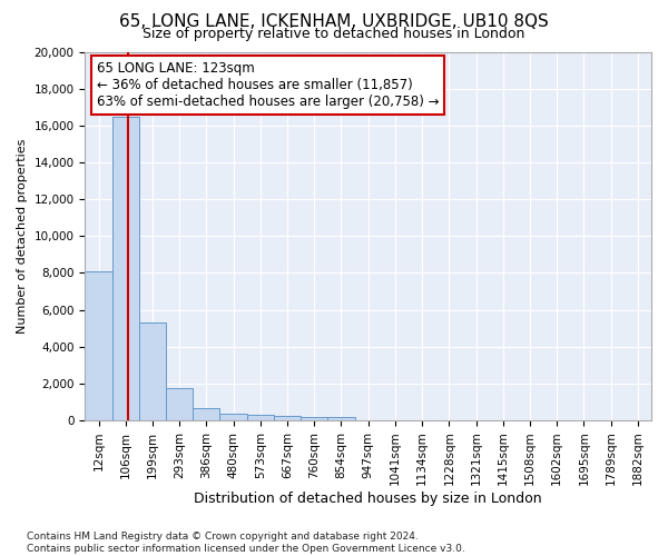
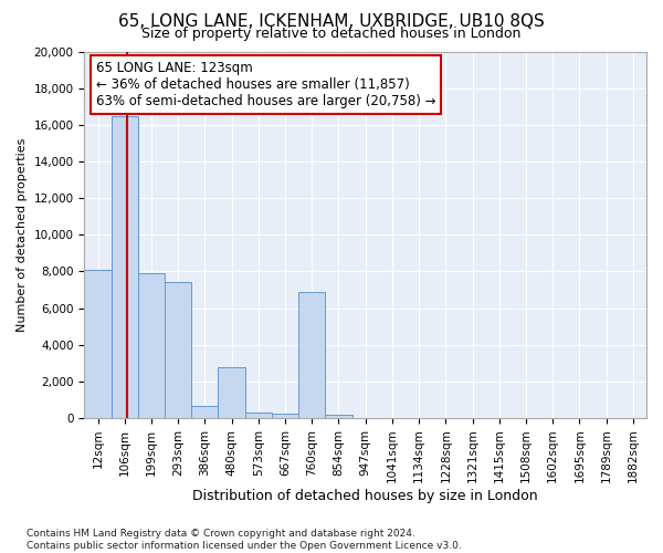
199sqm: 5,300 -> 7,900
293sqm: 1,800 -> 7,400
480sqm: 400 -> 2,800
760sqm: 200 -> 6,900
